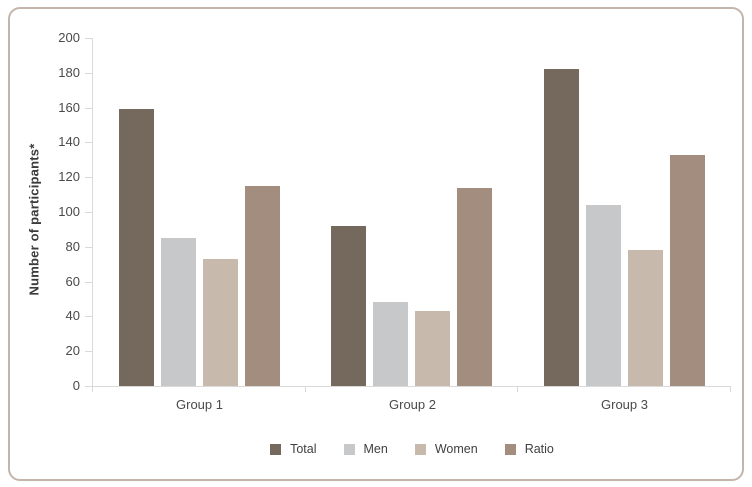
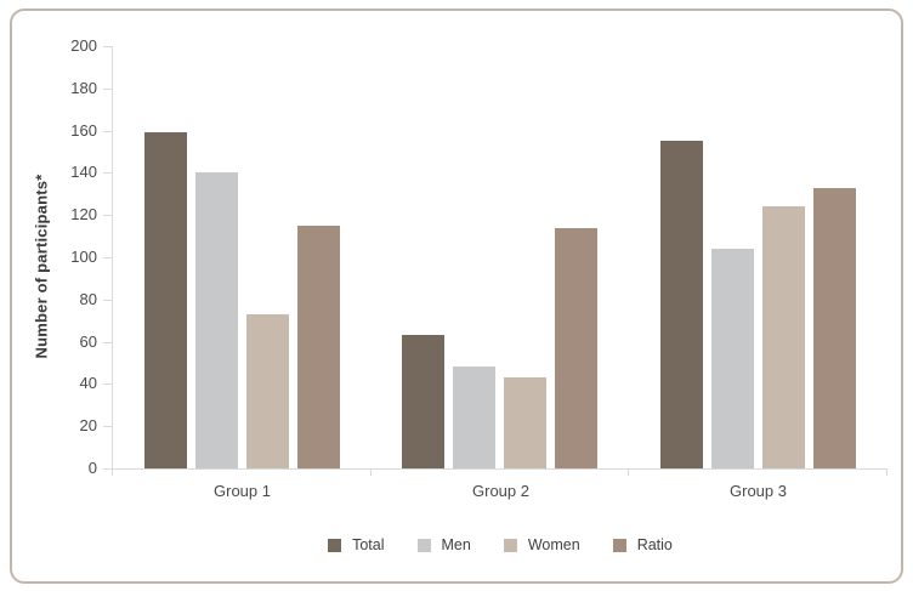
Men/Group 1: 85 -> 140
Total/Group 2: 92 -> 63
Total/Group 3: 182 -> 155
Women/Group 3: 78 -> 124
